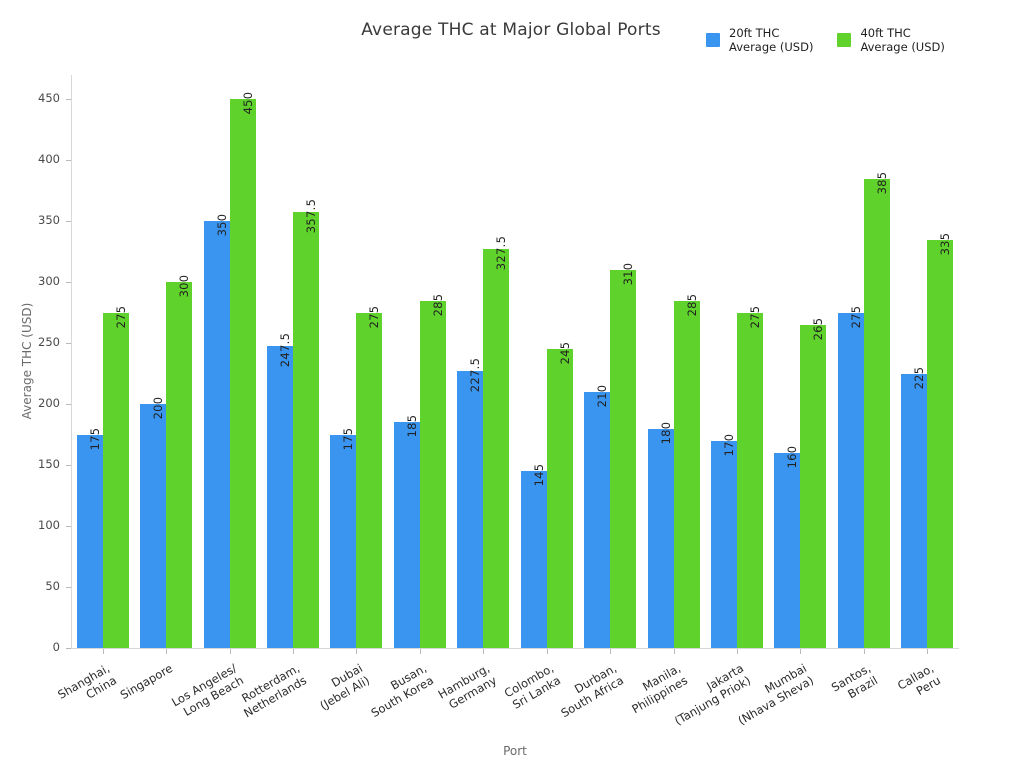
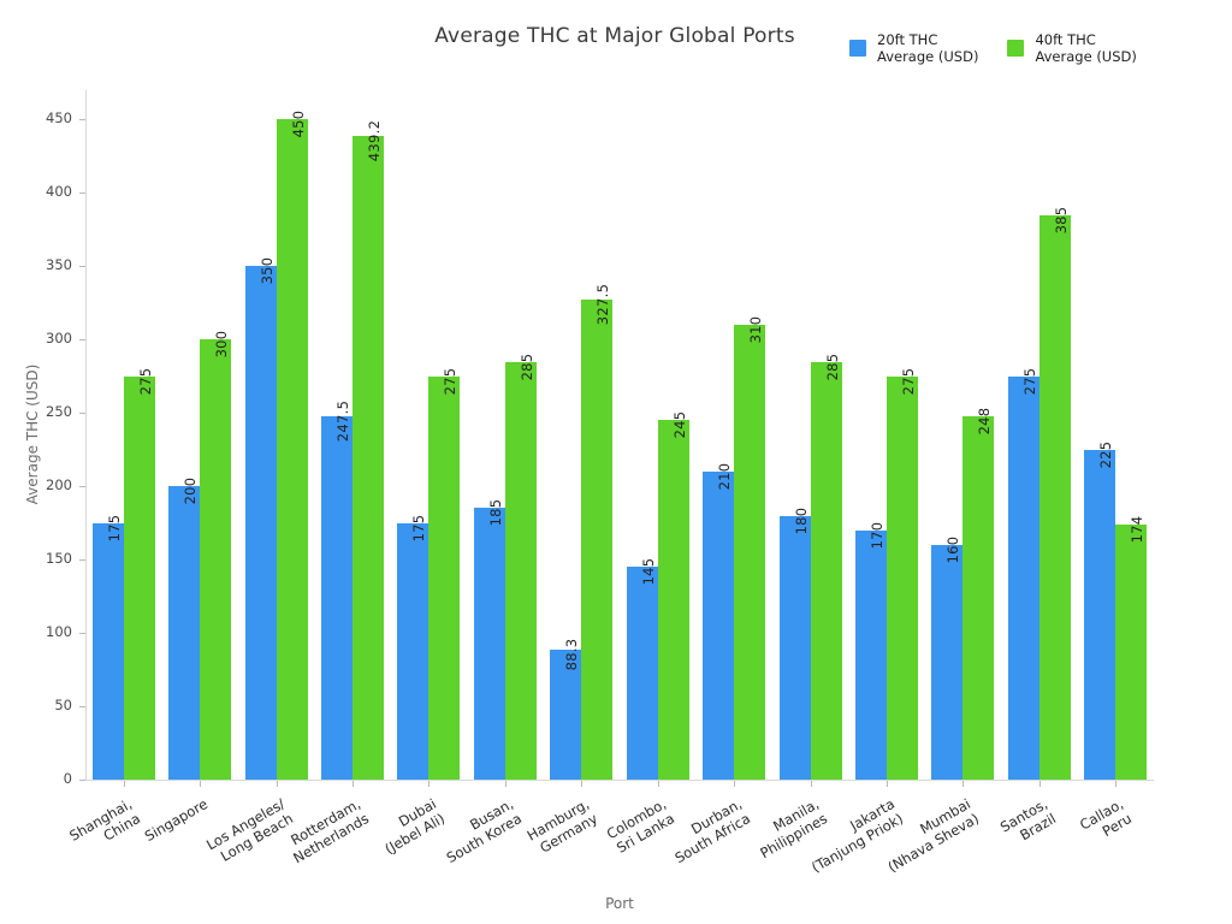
40ft THC Average (USD)/Rotterdam, Netherlands: 357.5 -> 439.2
20ft THC Average (USD)/Hamburg, Germany: 227.5 -> 88.3
40ft THC Average (USD)/Mumbai (Nhava Sheva): 265 -> 248
40ft THC Average (USD)/Callao, Peru: 335 -> 174
